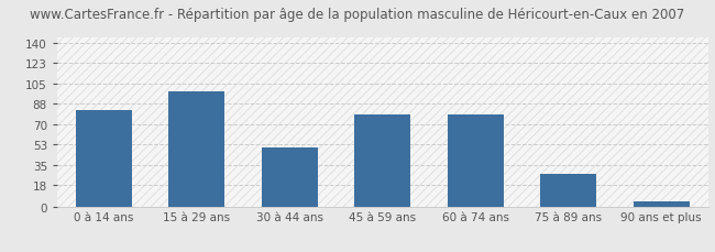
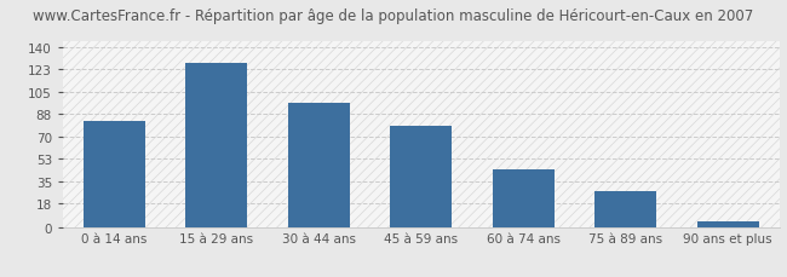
15 à 29 ans: 98 -> 128
30 à 44 ans: 50 -> 97
60 à 74 ans: 79 -> 45
